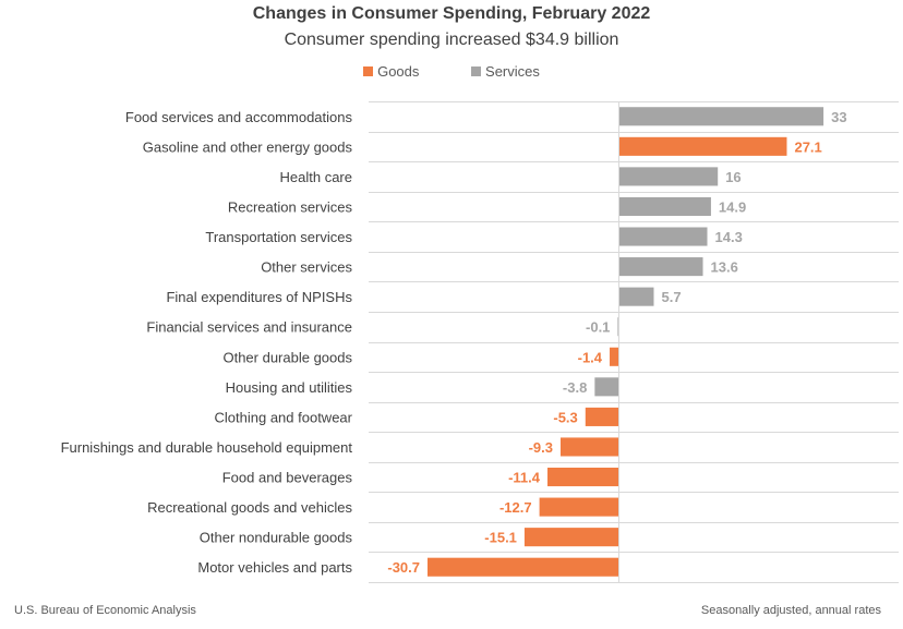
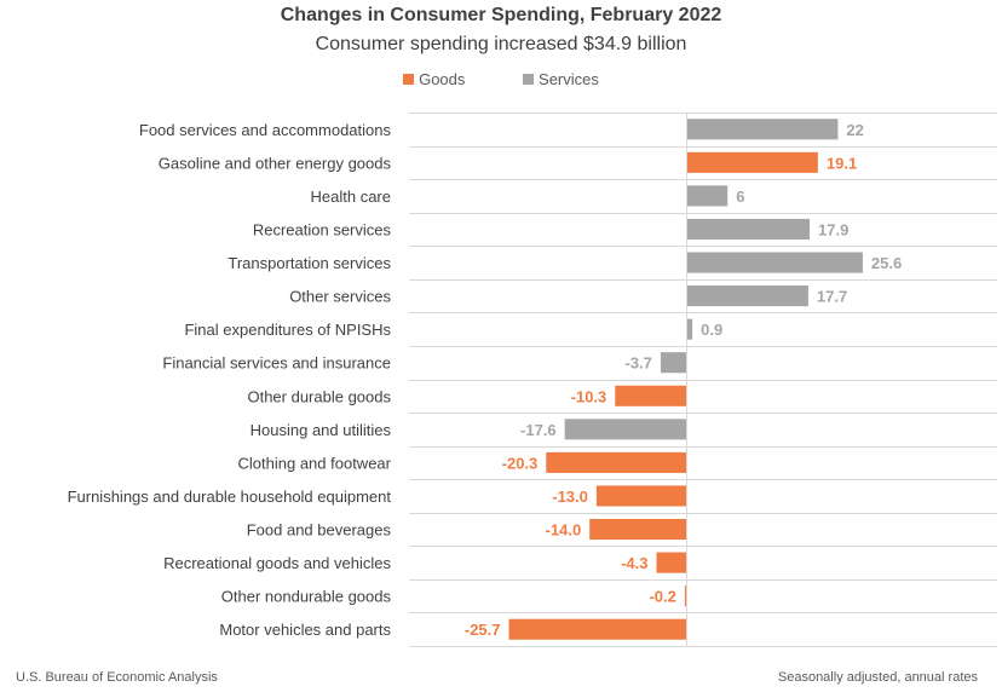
Food services and accommodations: 33 -> 22
Gasoline and other energy goods: 27.1 -> 19.1
Health care: 16 -> 6
Recreation services: 14.9 -> 17.9
Transportation services: 14.3 -> 25.6
Other services: 13.6 -> 17.7
Final expenditures of NPISHs: 5.7 -> 0.9
Financial services and insurance: -0.1 -> -3.7
Other durable goods: -1.4 -> -10.3
Housing and utilities: -3.8 -> -17.6
Clothing and footwear: -5.3 -> -20.3
Furnishings and durable household equipment: -9.3 -> -13.0
Food and beverages: -11.4 -> -14.0
Recreational goods and vehicles: -12.7 -> -4.3
Other nondurable goods: -15.1 -> -0.2
Motor vehicles and parts: -30.7 -> -25.7
